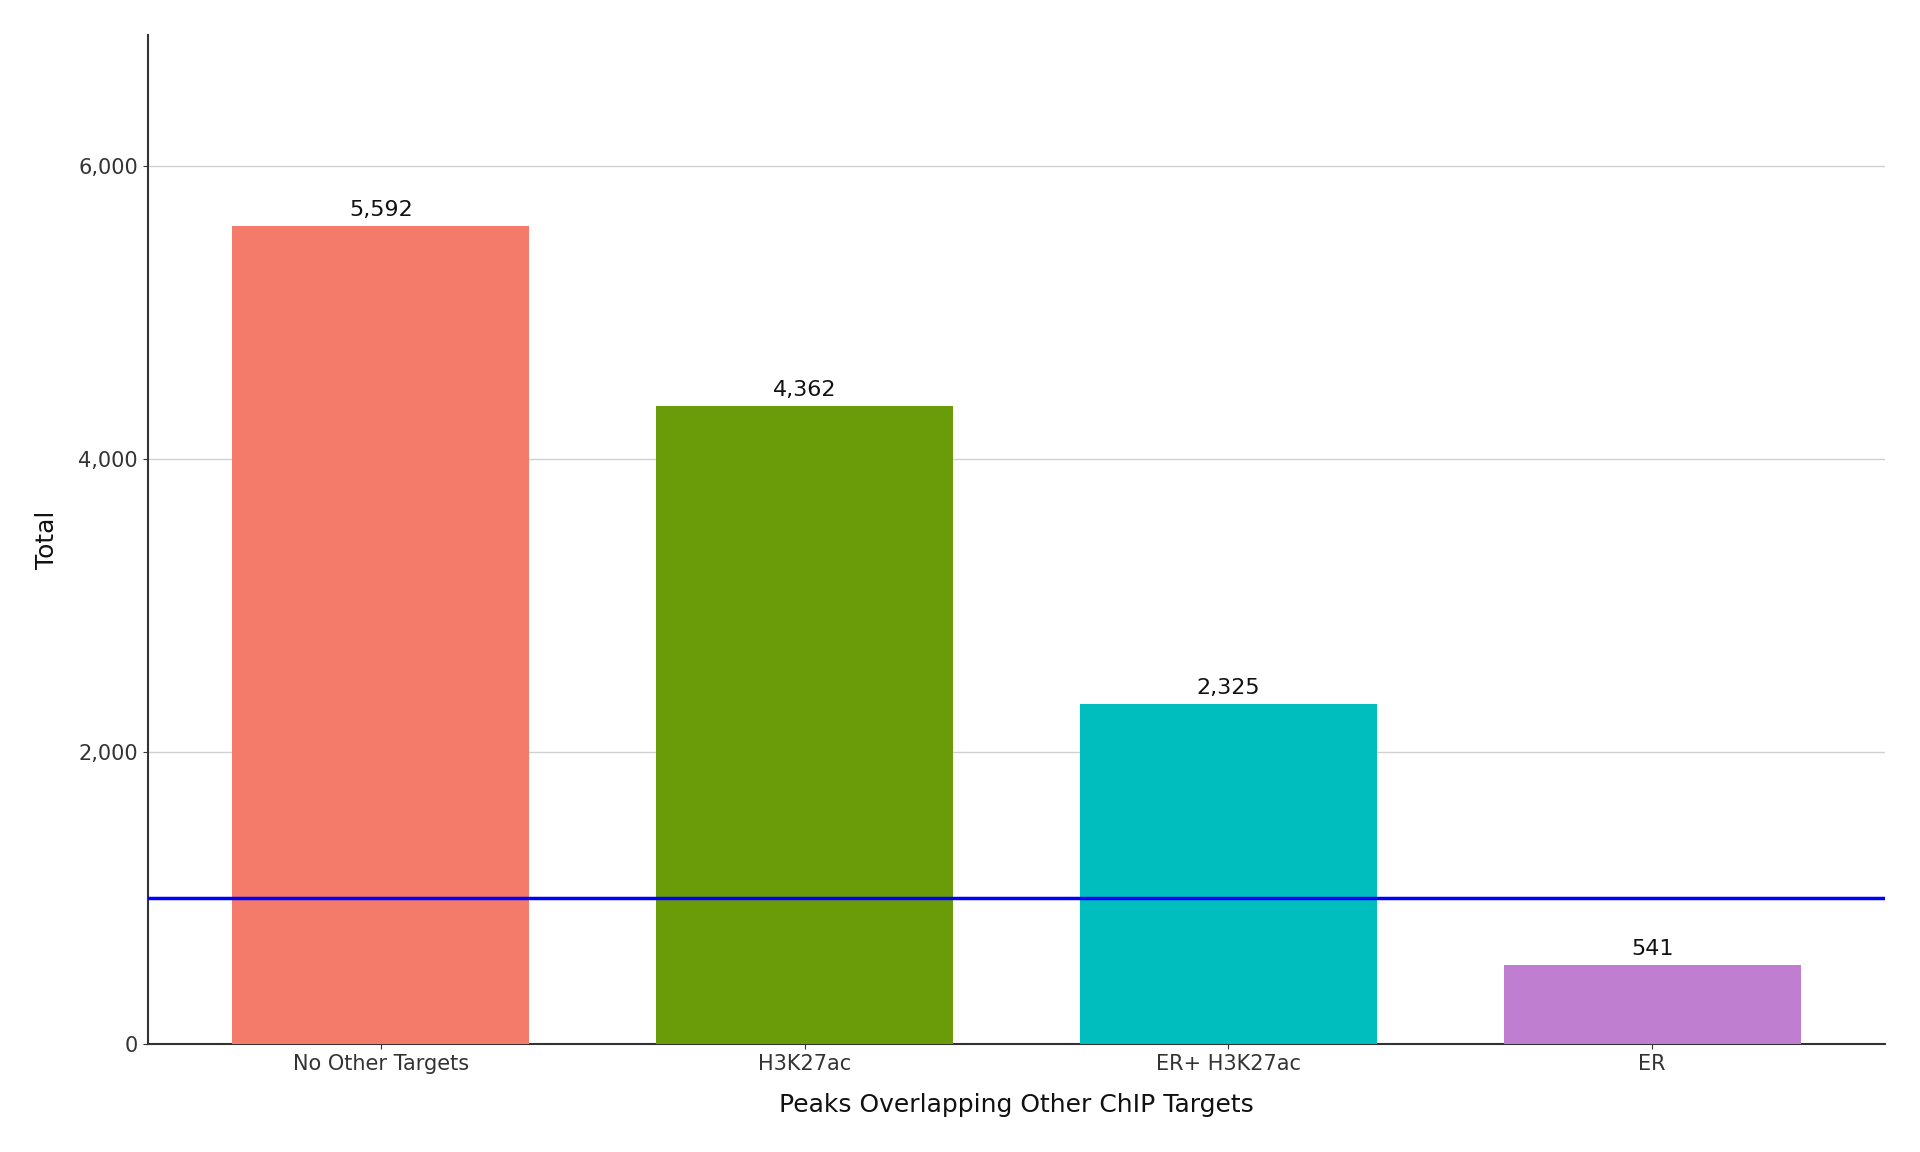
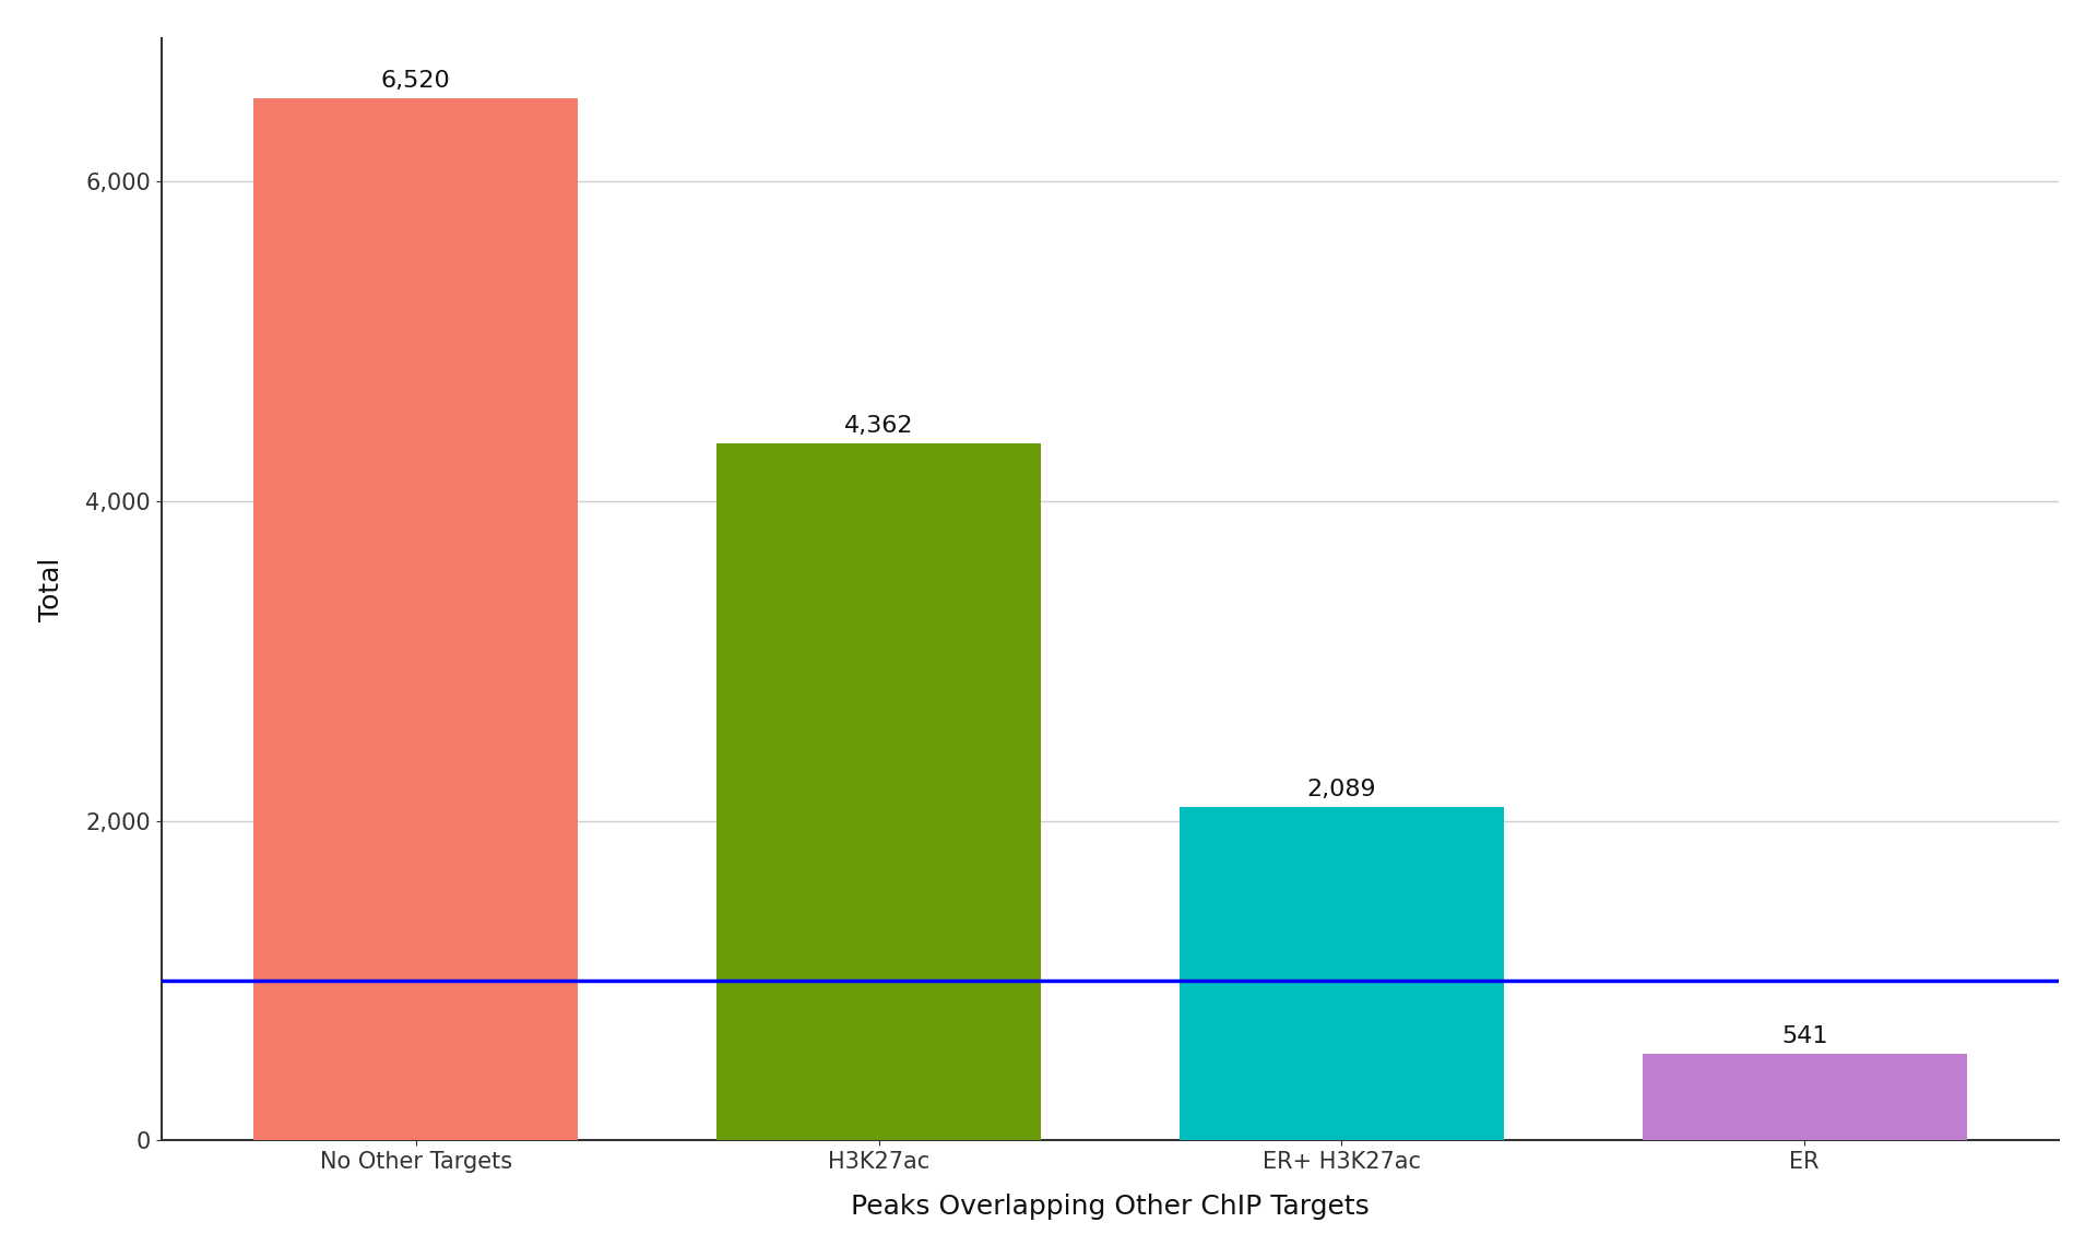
No Other Targets: 5,592 -> 6,520
ER+ H3K27ac: 2,325 -> 2,089
